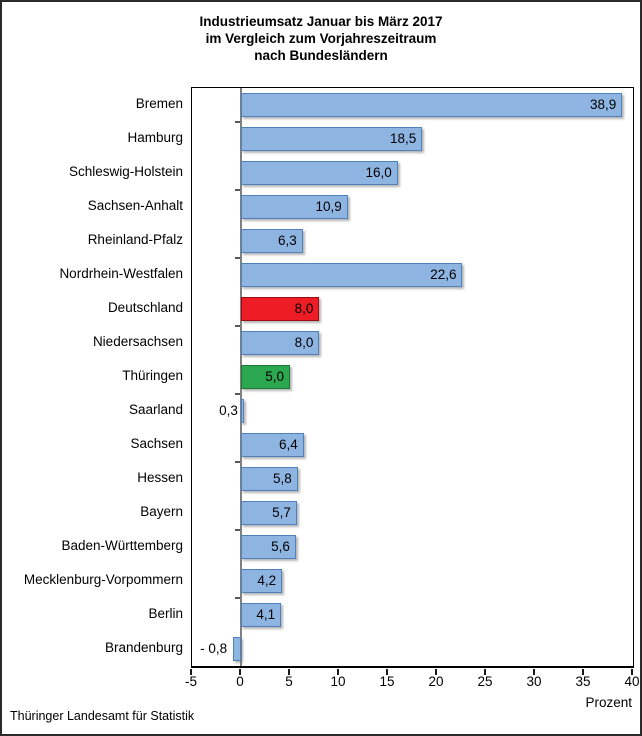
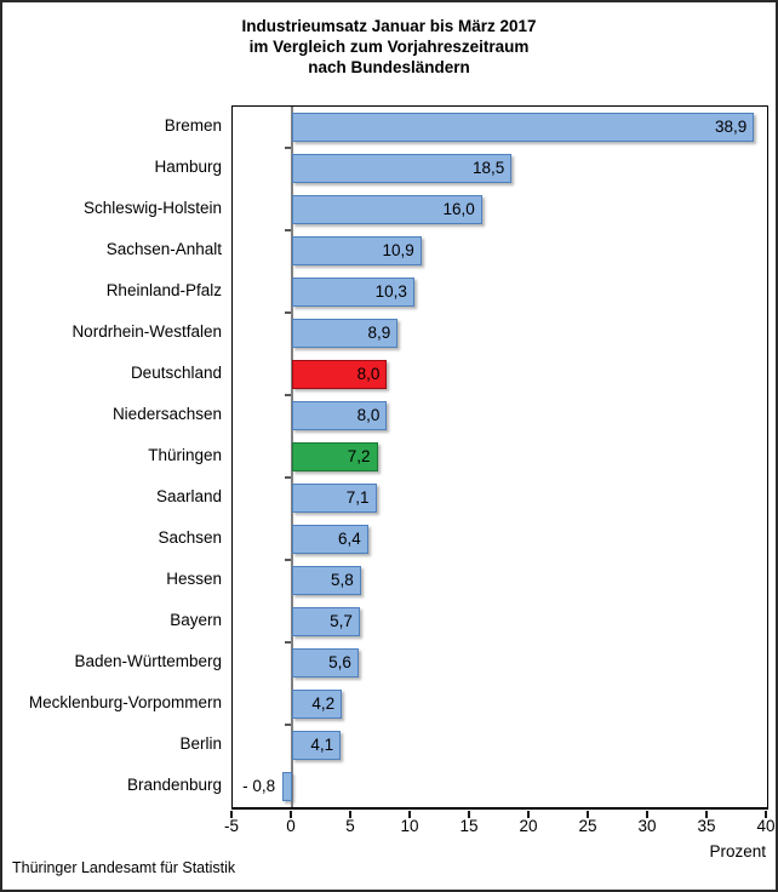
Rheinland-Pfalz: 6,3 -> 10,3
Nordrhein-Westfalen: 22,6 -> 8,9
Thüringen: 5,0 -> 7,2
Saarland: 0,3 -> 7,1
